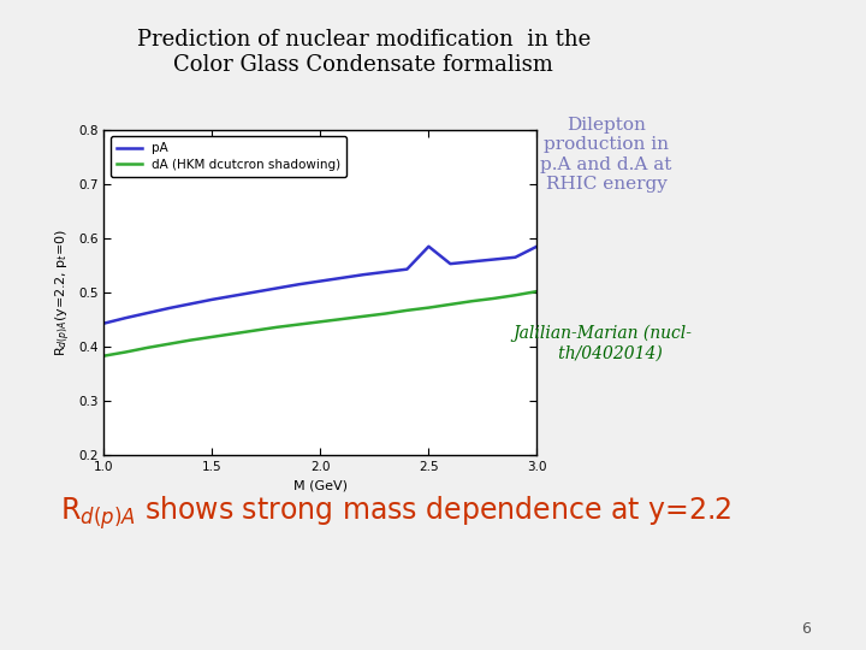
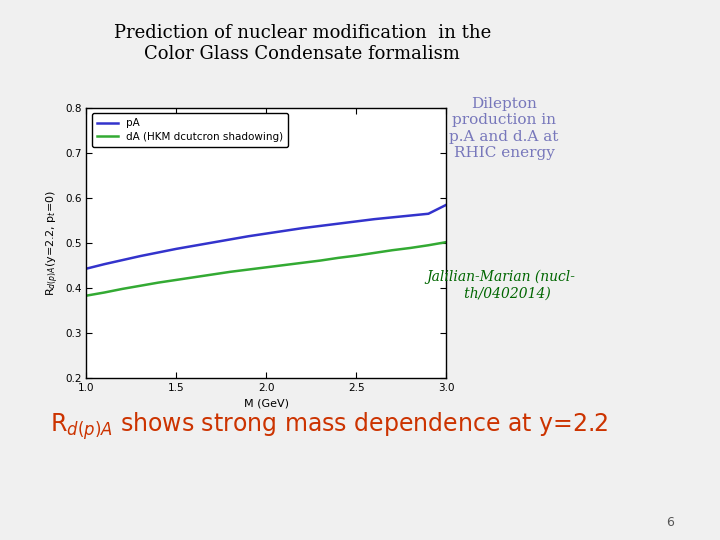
pA/2.5: 0.585 -> 0.548
